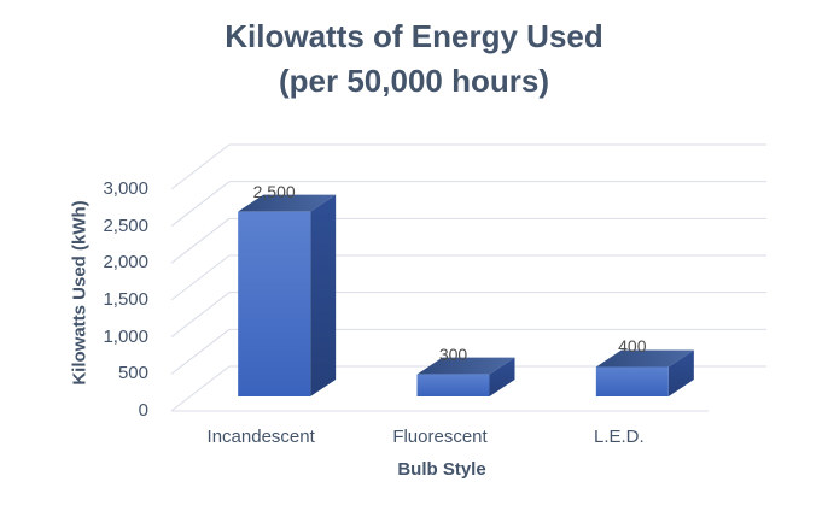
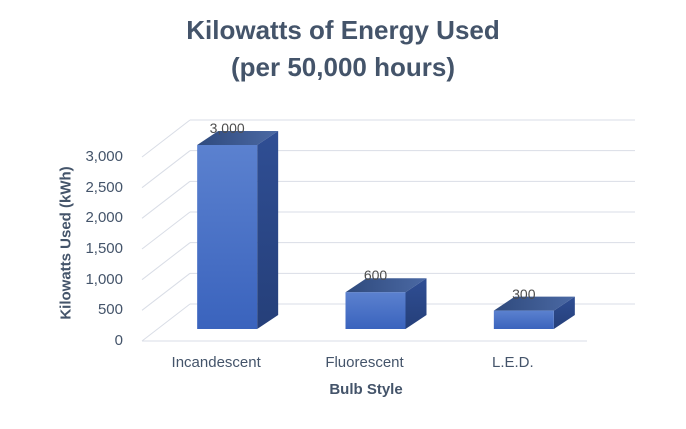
Incandescent: 2,500 -> 3,000
Fluorescent: 300 -> 600
L.E.D.: 400 -> 300
